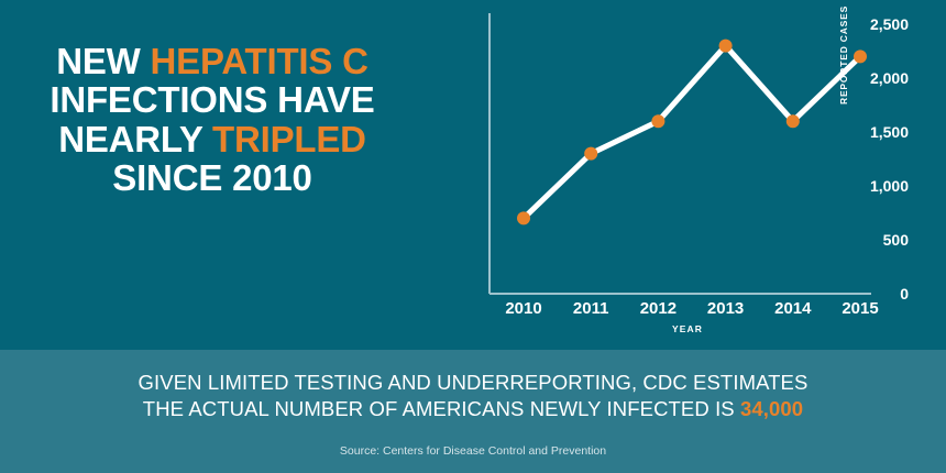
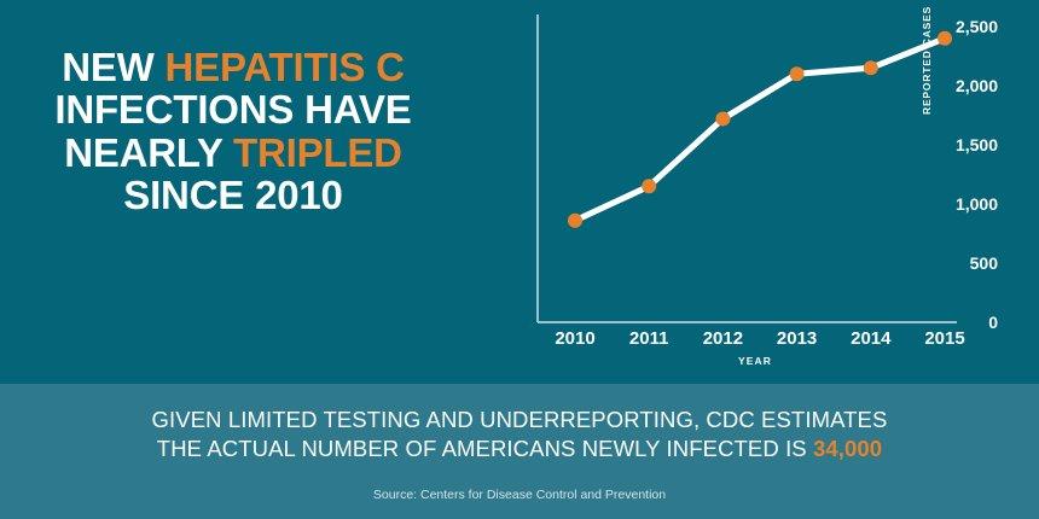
2010: 700 -> 900
2011: 1300 -> 1200
2012: 1600 -> 1700
2013: 2300 -> 2100
2014: 1600 -> 2200
2015: 2200 -> 2400
